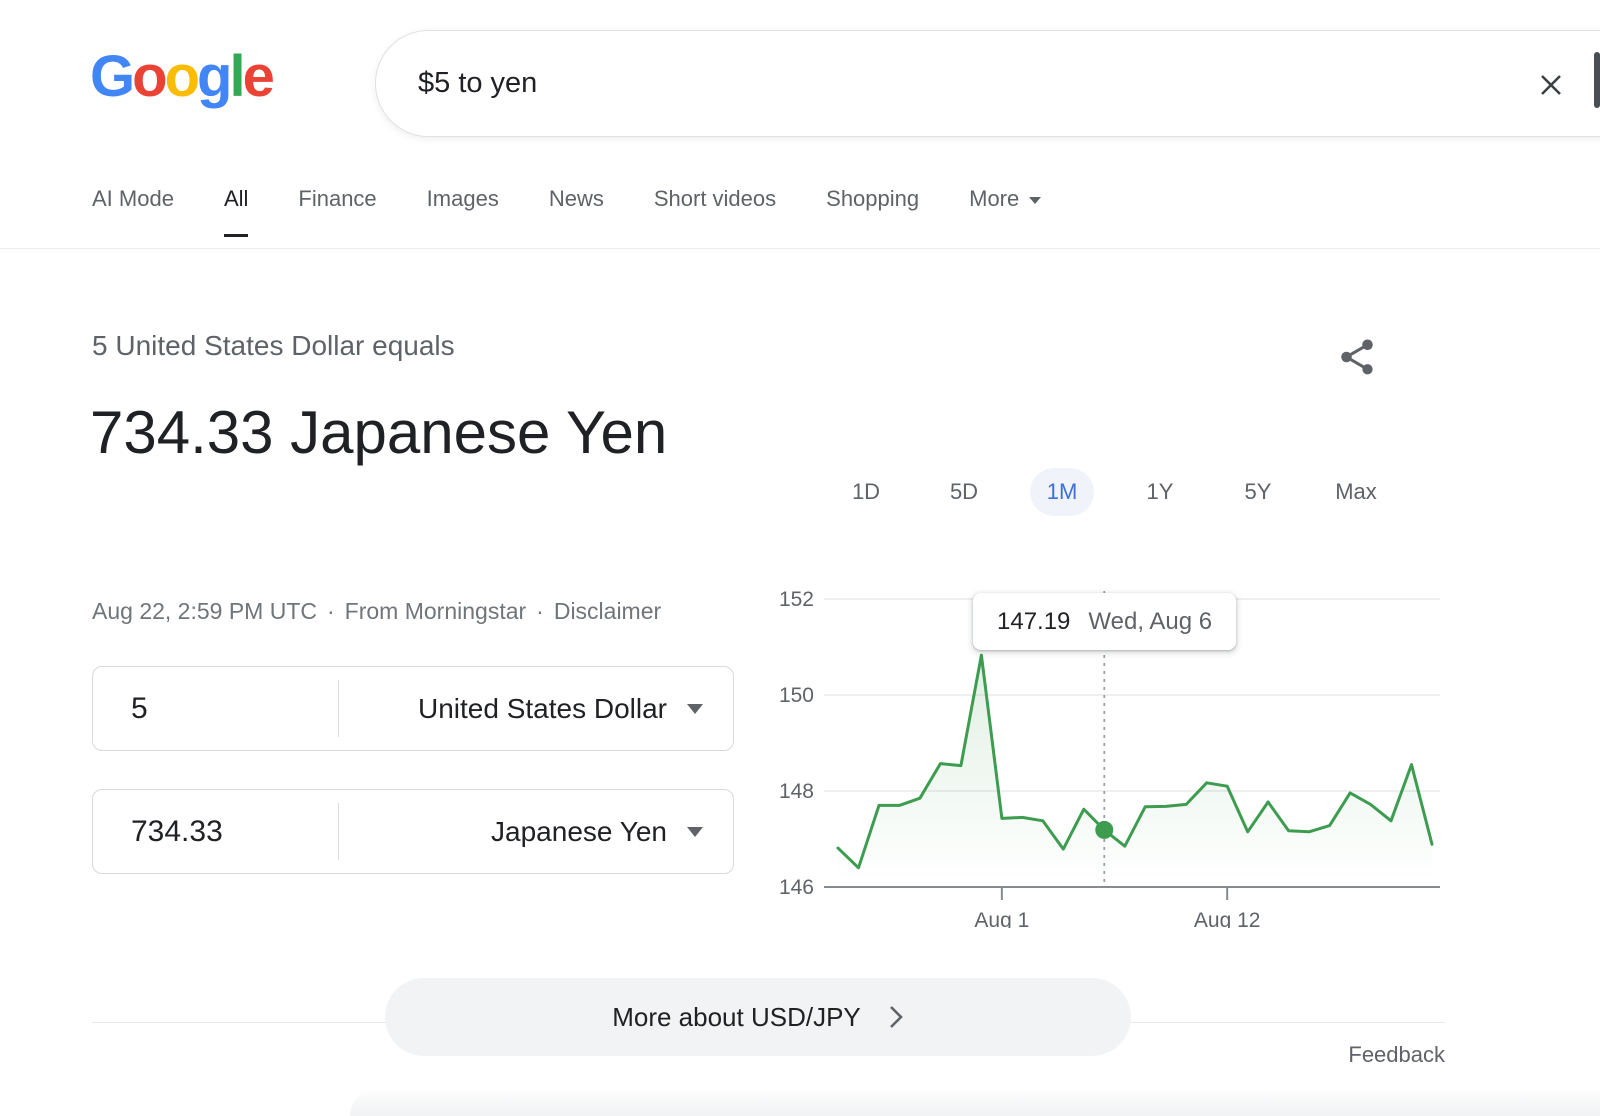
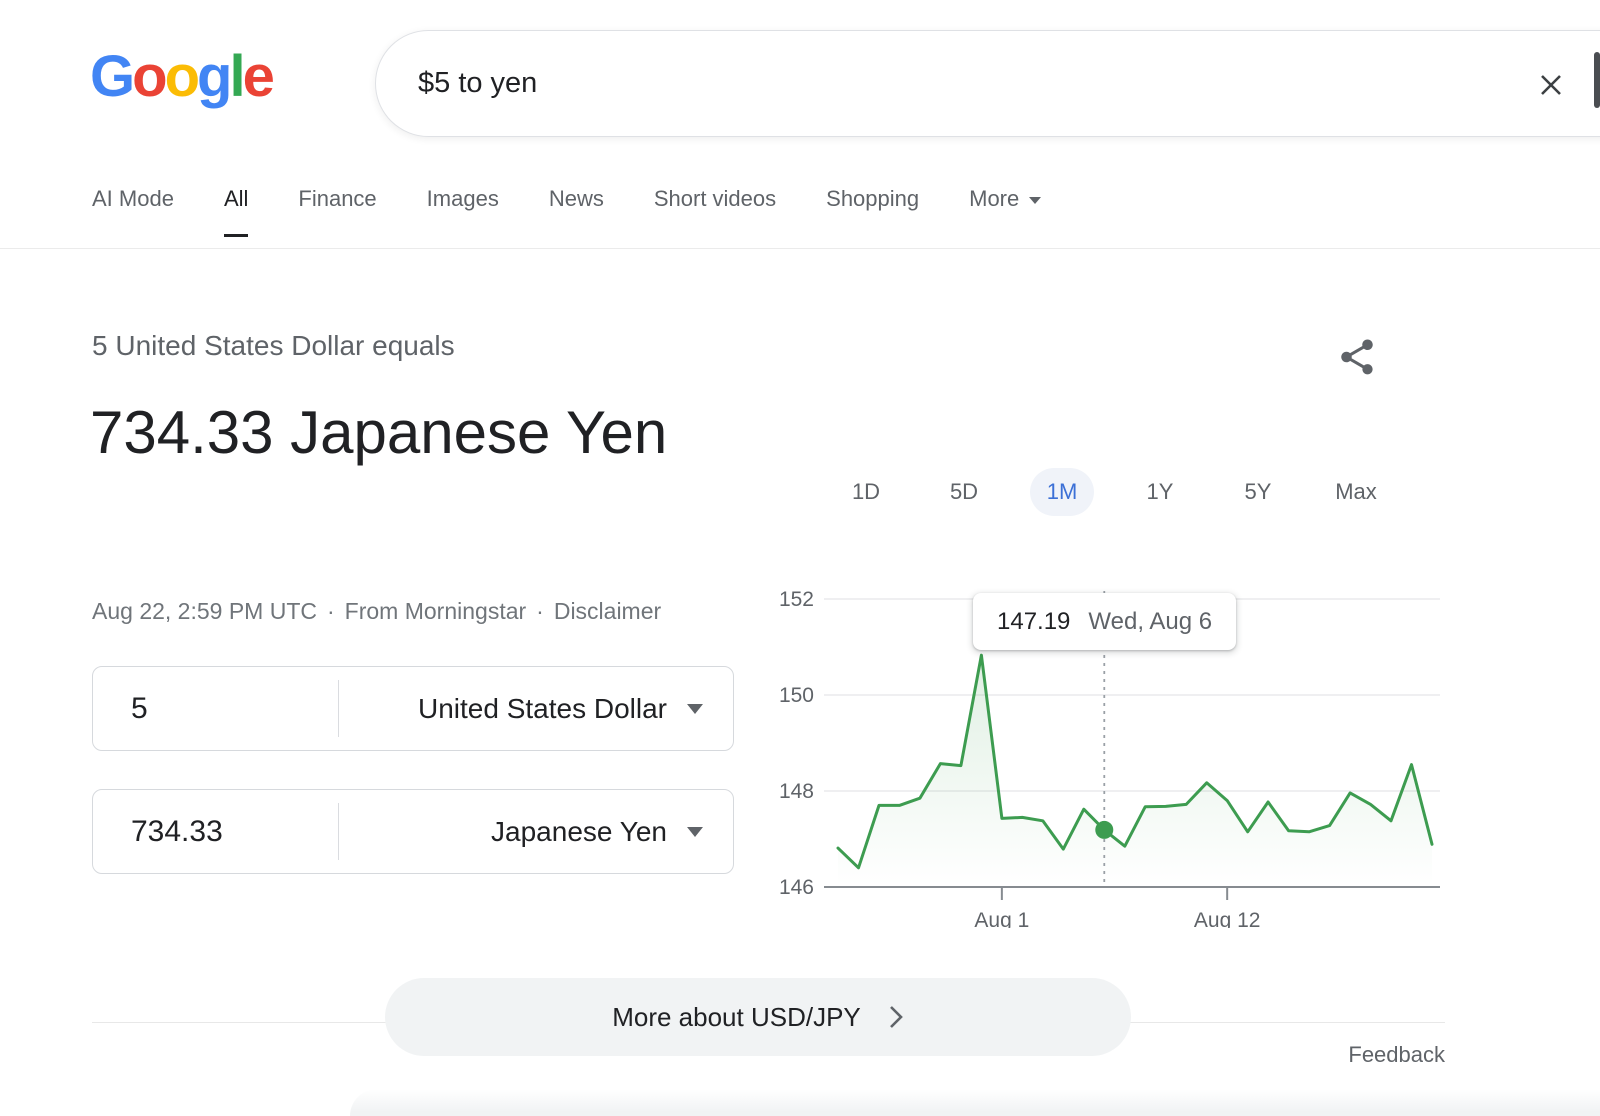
Aug 12: 148.1 -> 147.8
